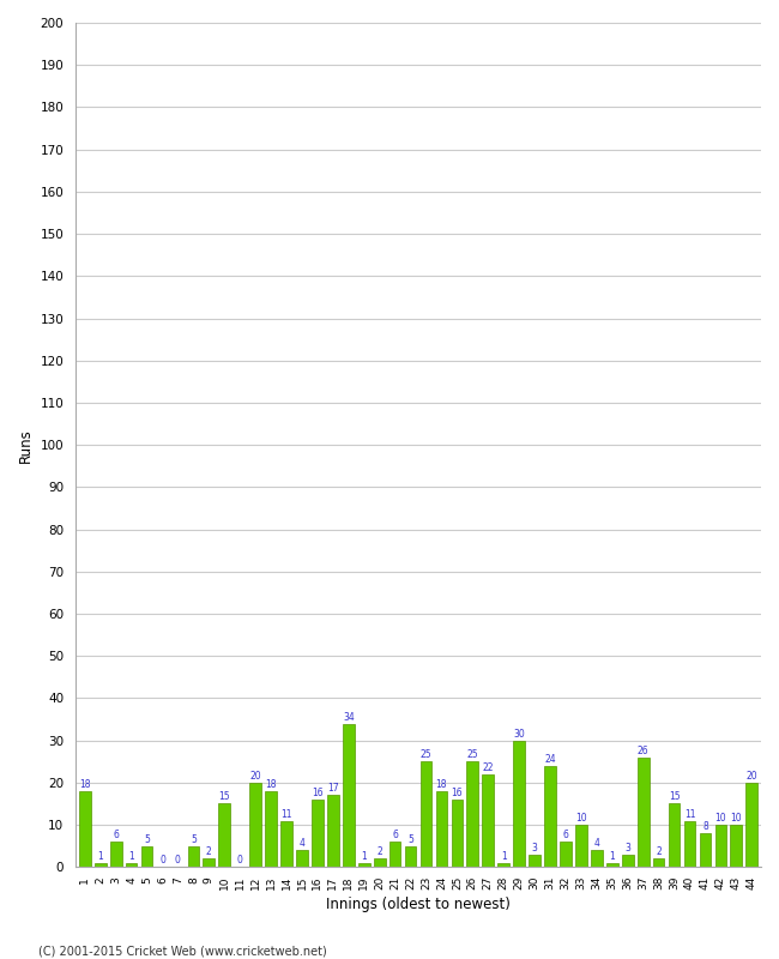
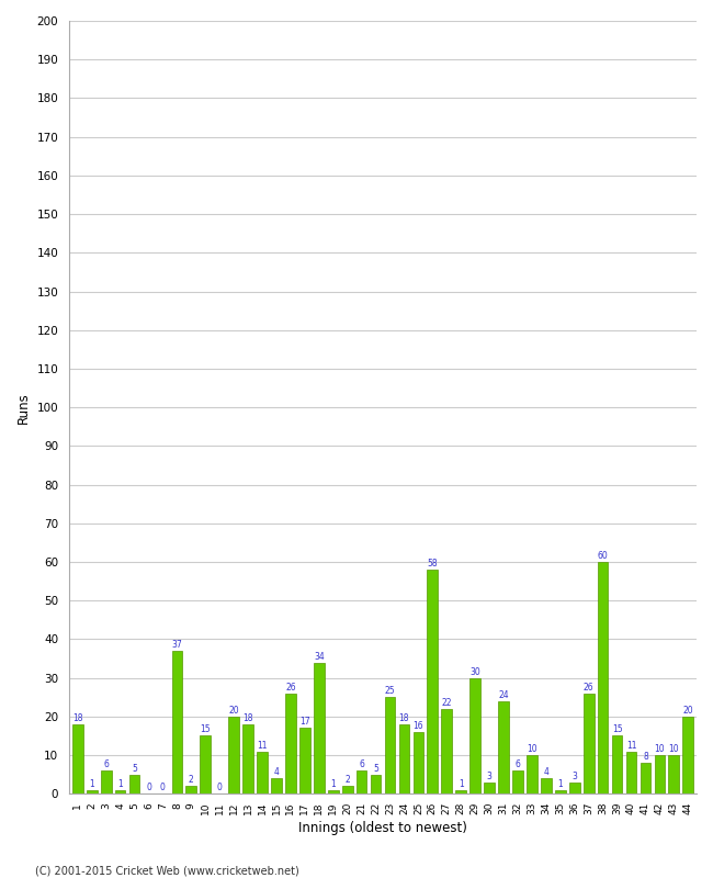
8: 5 -> 37
16: 16 -> 26
26: 25 -> 58
38: 2 -> 60
